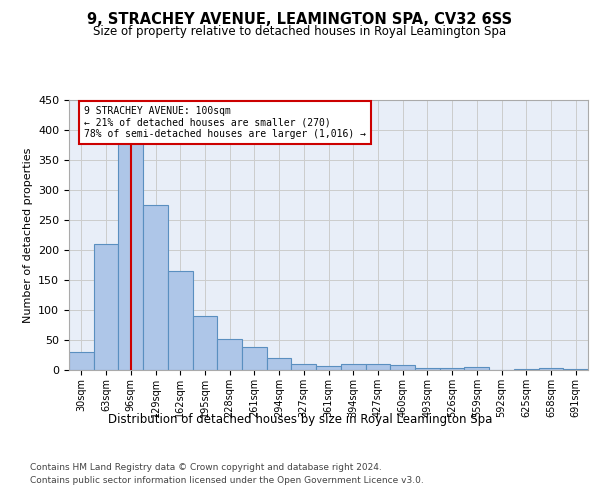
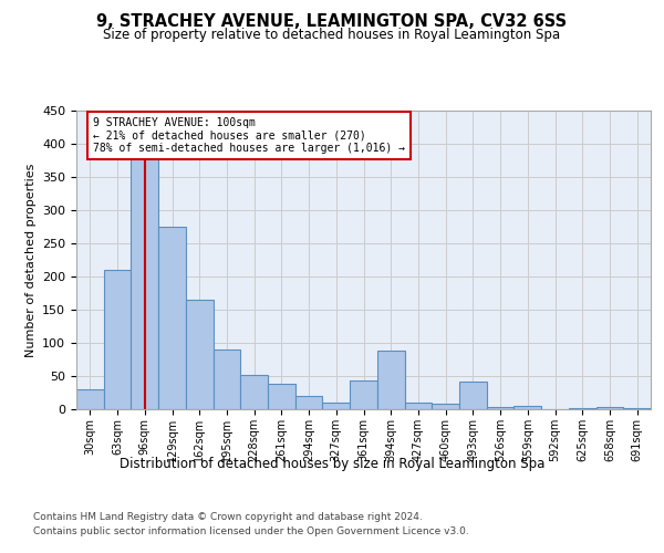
361sqm: 6 -> 44
394sqm: 10 -> 88
493sqm: 4 -> 42
